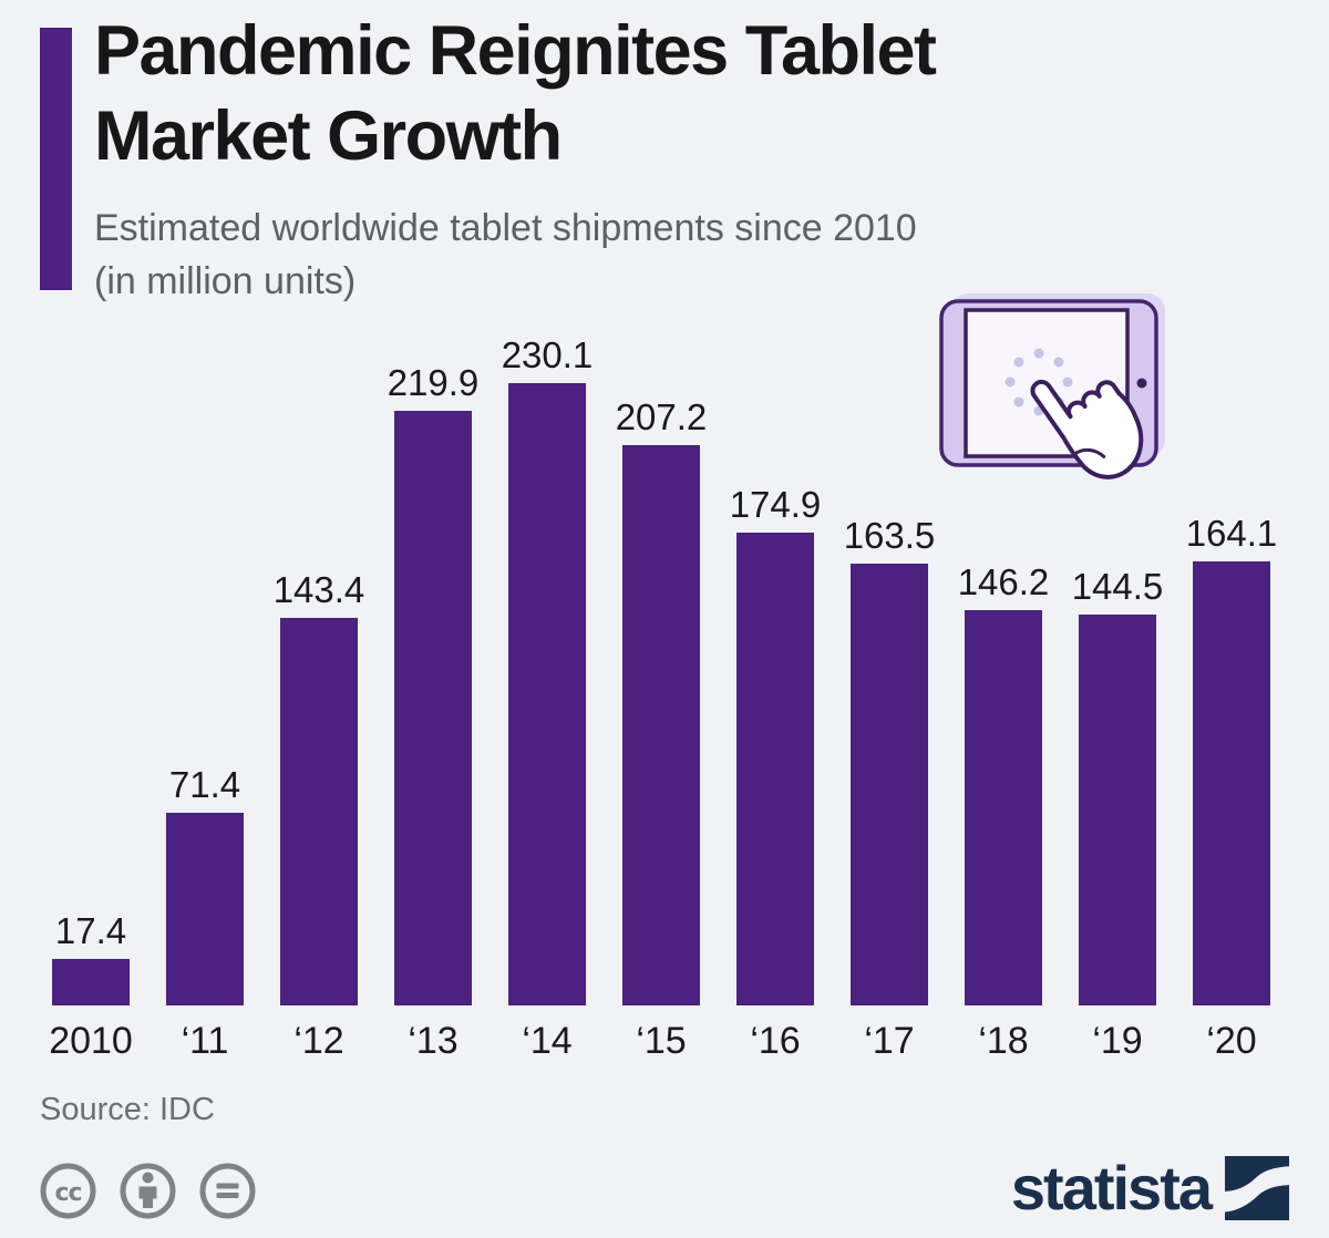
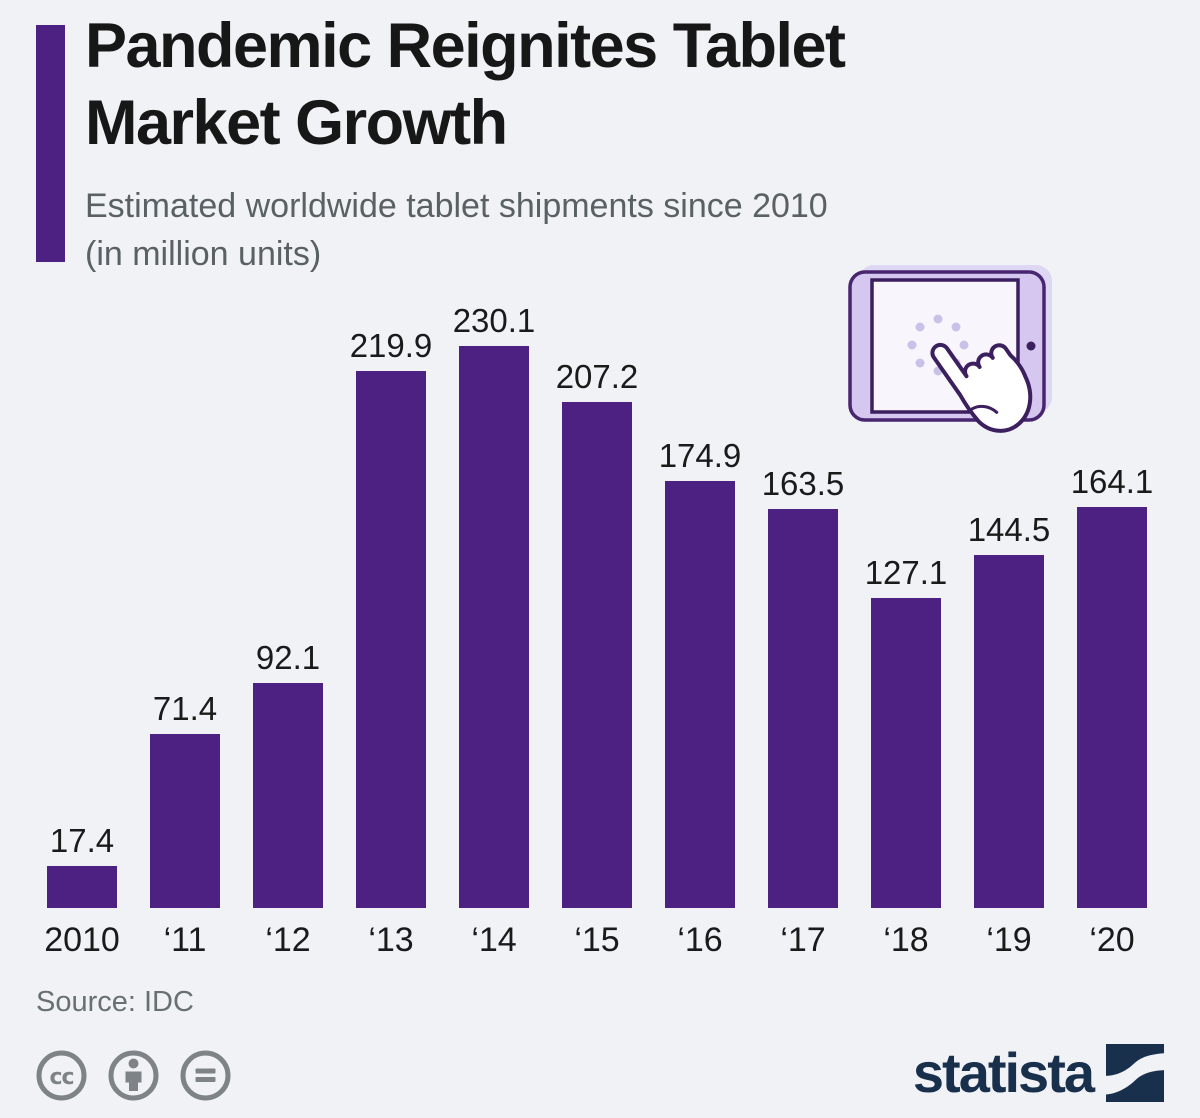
‘12: 143.4 -> 92.1
‘18: 146.2 -> 127.1
